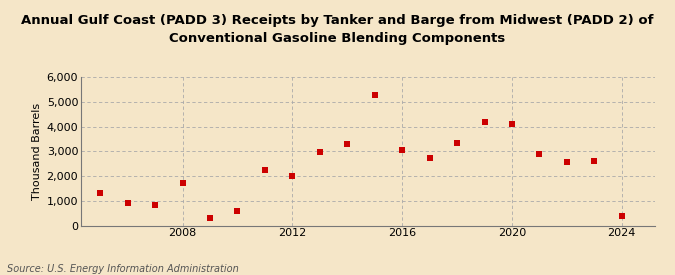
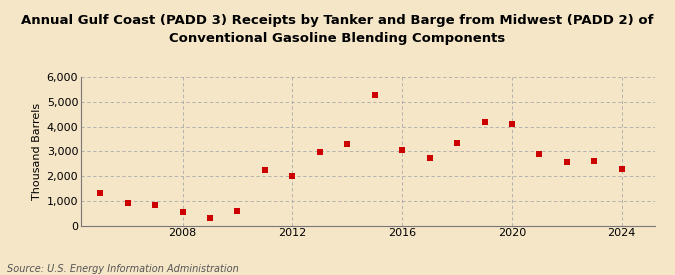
2008: 1,700 -> 540
2024: 400 -> 2,280
